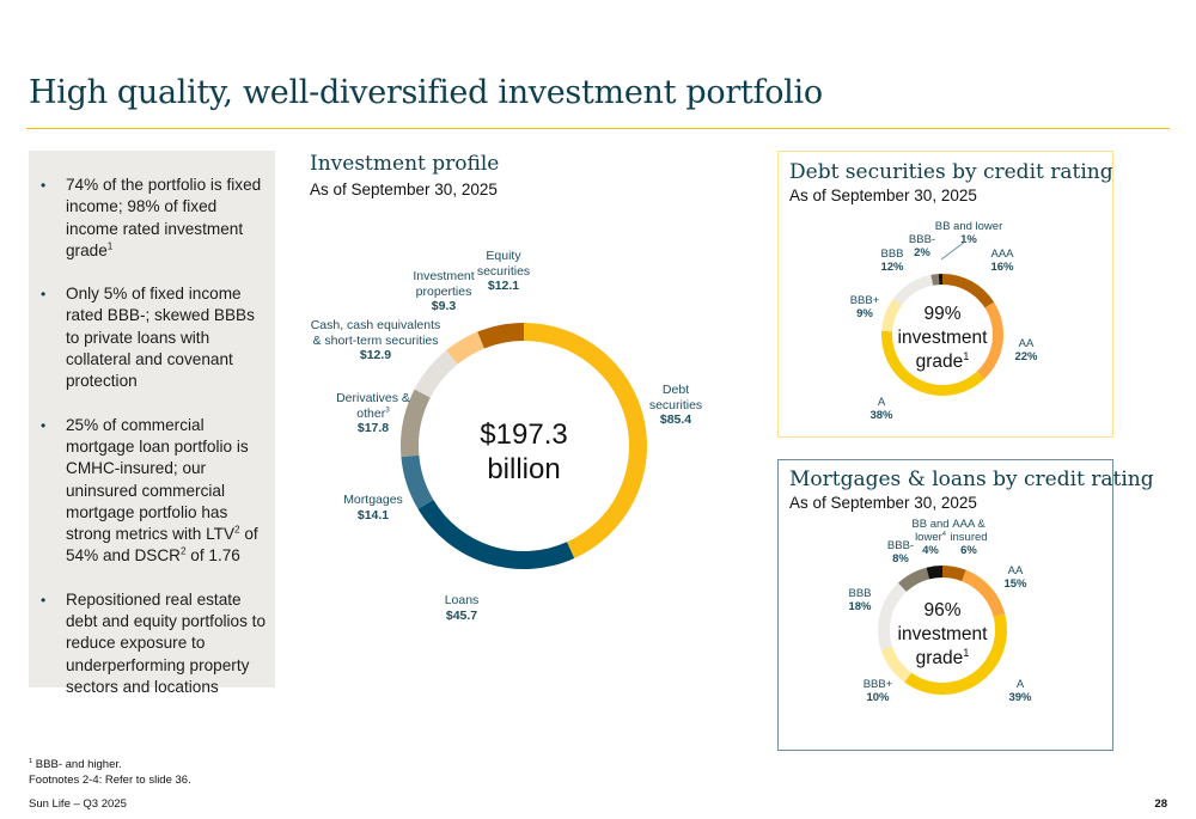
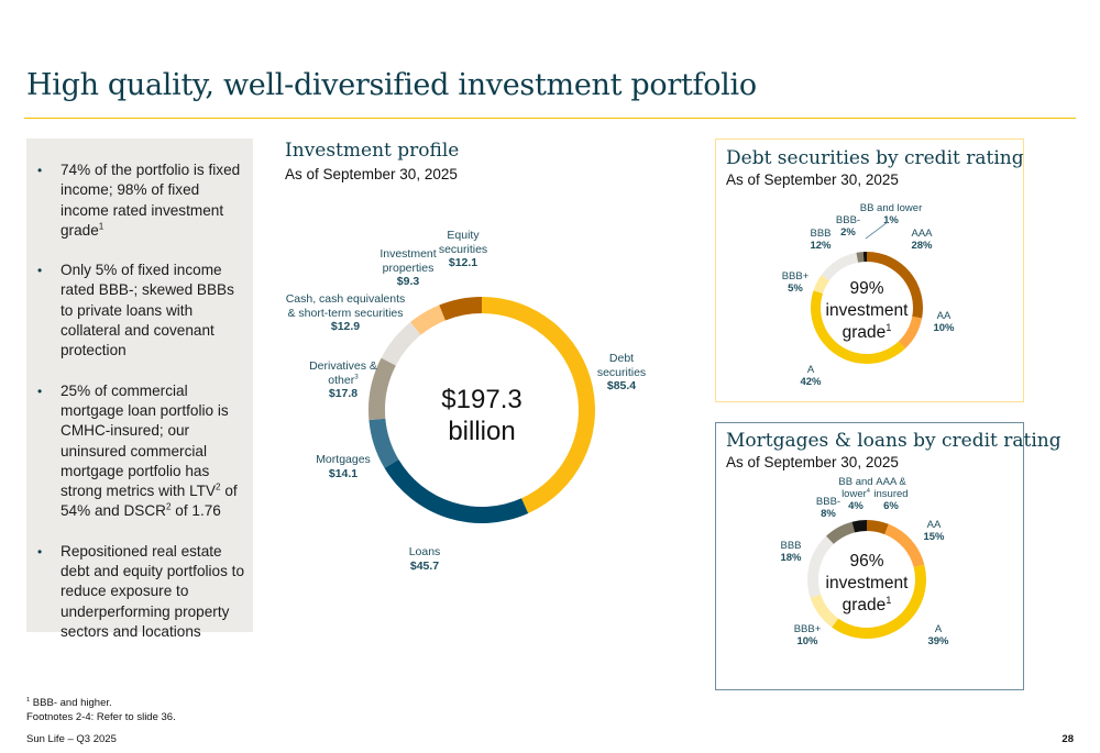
Debt securities by credit rating/AAA: 16% -> 28%
Debt securities by credit rating/AA: 22% -> 10%
Debt securities by credit rating/A: 38% -> 42%
Debt securities by credit rating/BBB+: 9% -> 5%
